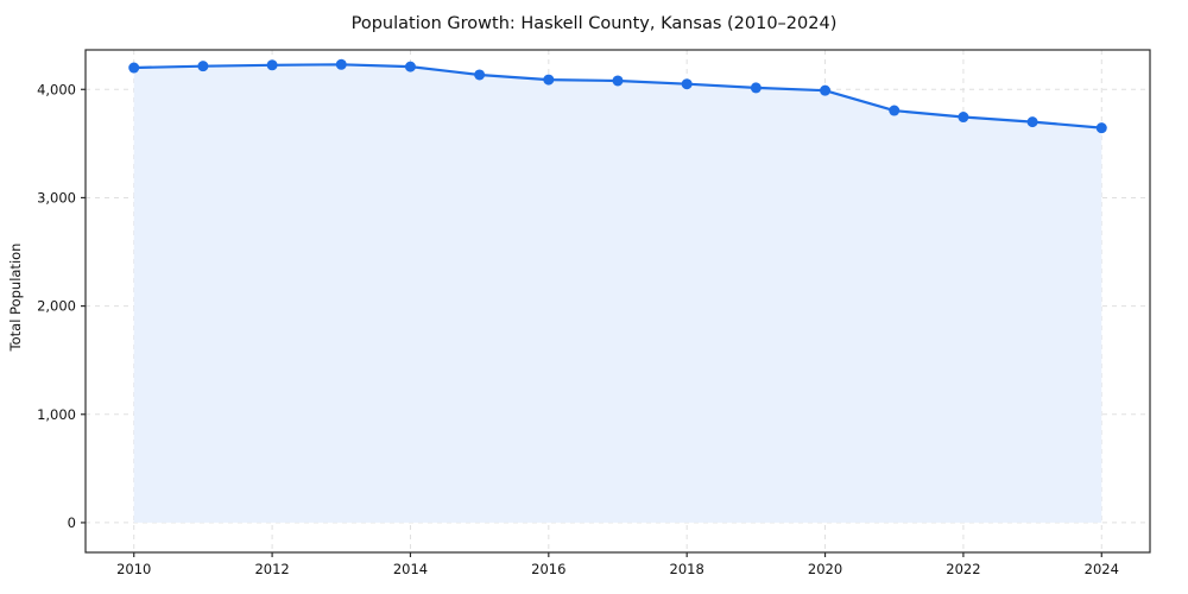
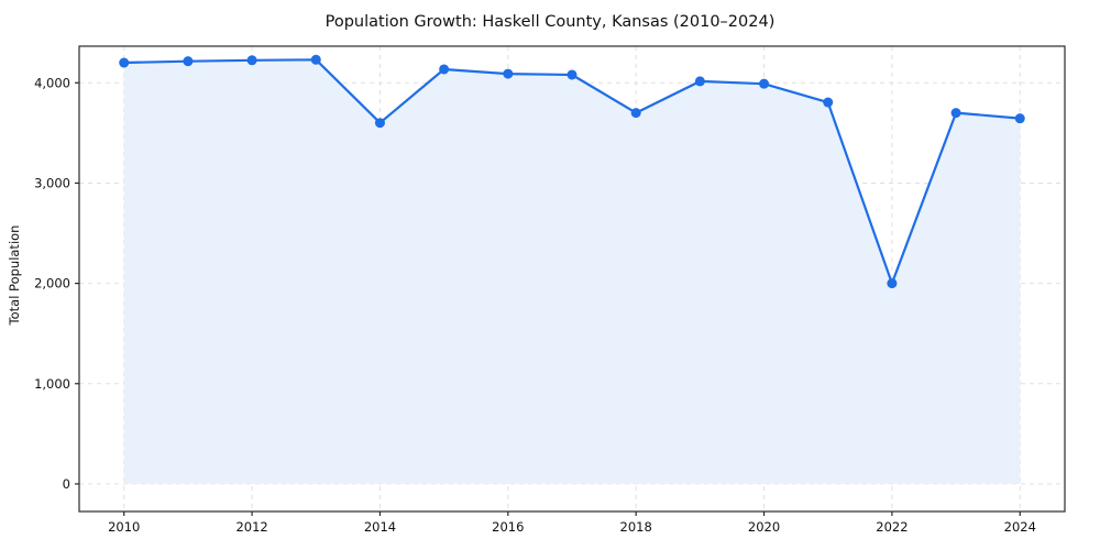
2014: 4200 -> 3600
2018: 4000 -> 3700
2022: 3700 -> 2000
